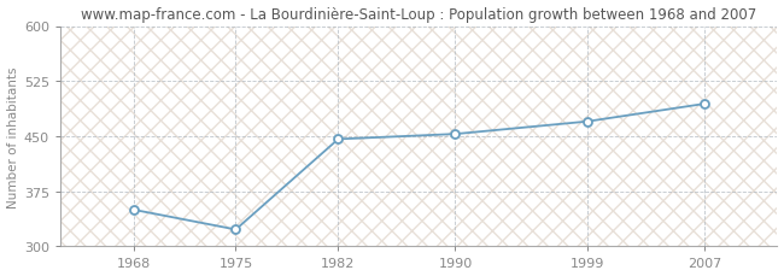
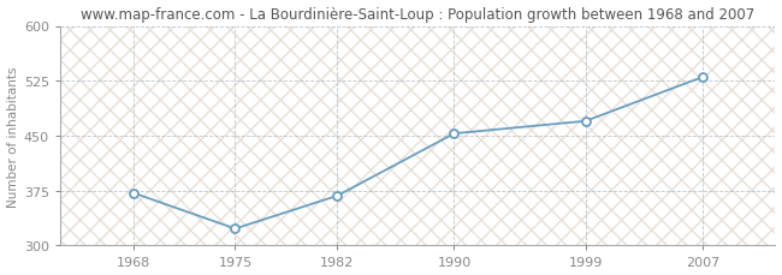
1968: 350 -> 372
1982: 446 -> 368
2007: 494 -> 530
